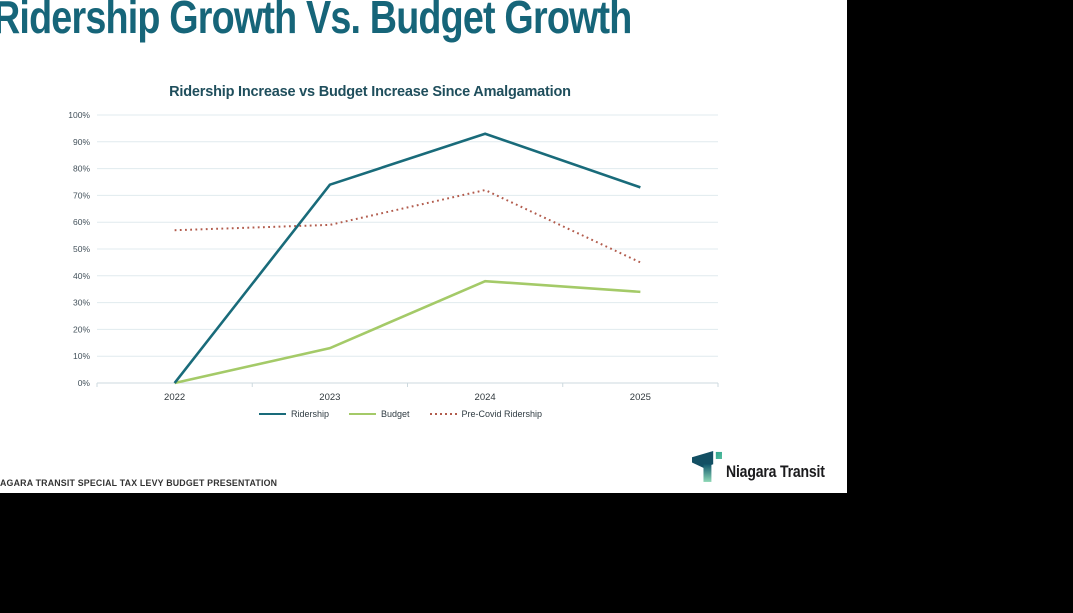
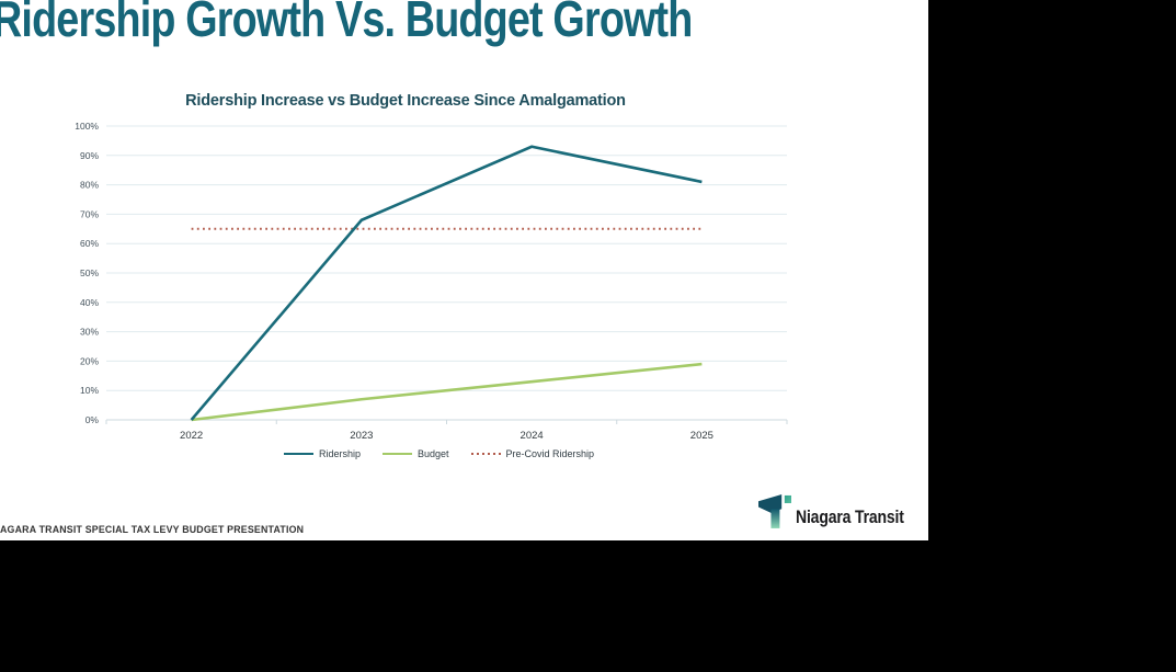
Pre-Covid Ridership/2022: 57% -> 65%
Ridership/2023: 74% -> 68%
Budget/2023: 13% -> 7%
Pre-Covid Ridership/2023: 59% -> 65%
Budget/2024: 38% -> 13%
Pre-Covid Ridership/2024: 72% -> 65%
Ridership/2025: 73% -> 81%
Budget/2025: 34% -> 19%
Pre-Covid Ridership/2025: 45% -> 65%
